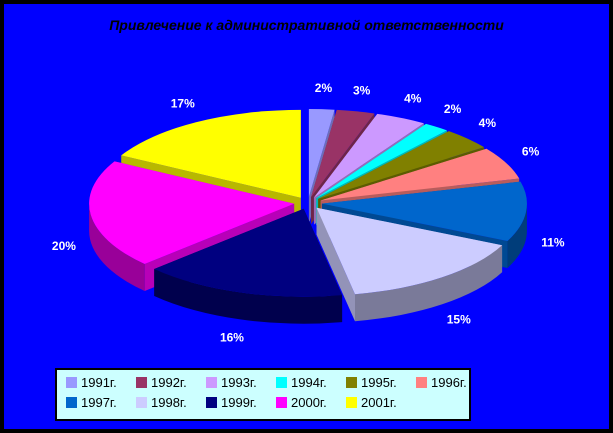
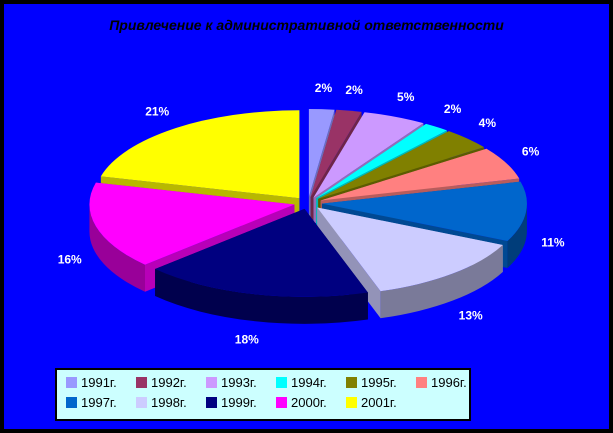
1992г.: 3% -> 2%
1993г.: 4% -> 5%
1998г.: 15% -> 13%
1999г.: 16% -> 18%
2000г.: 20% -> 16%
2001г.: 17% -> 21%
